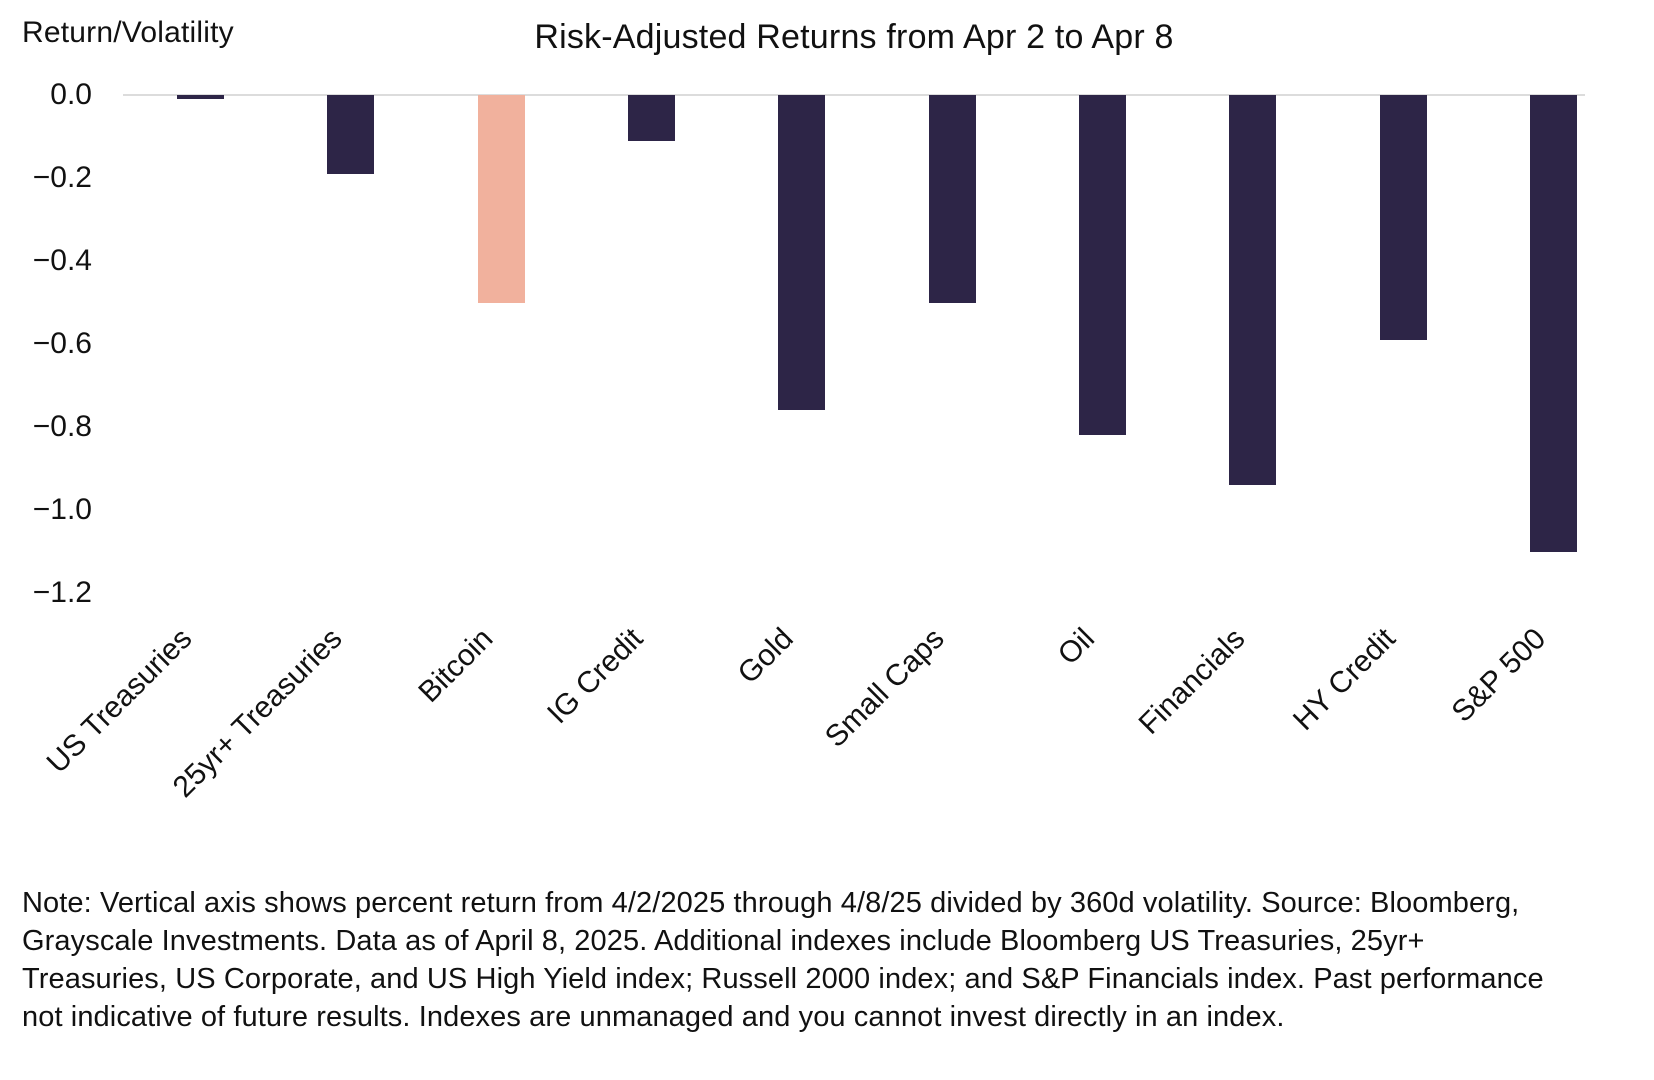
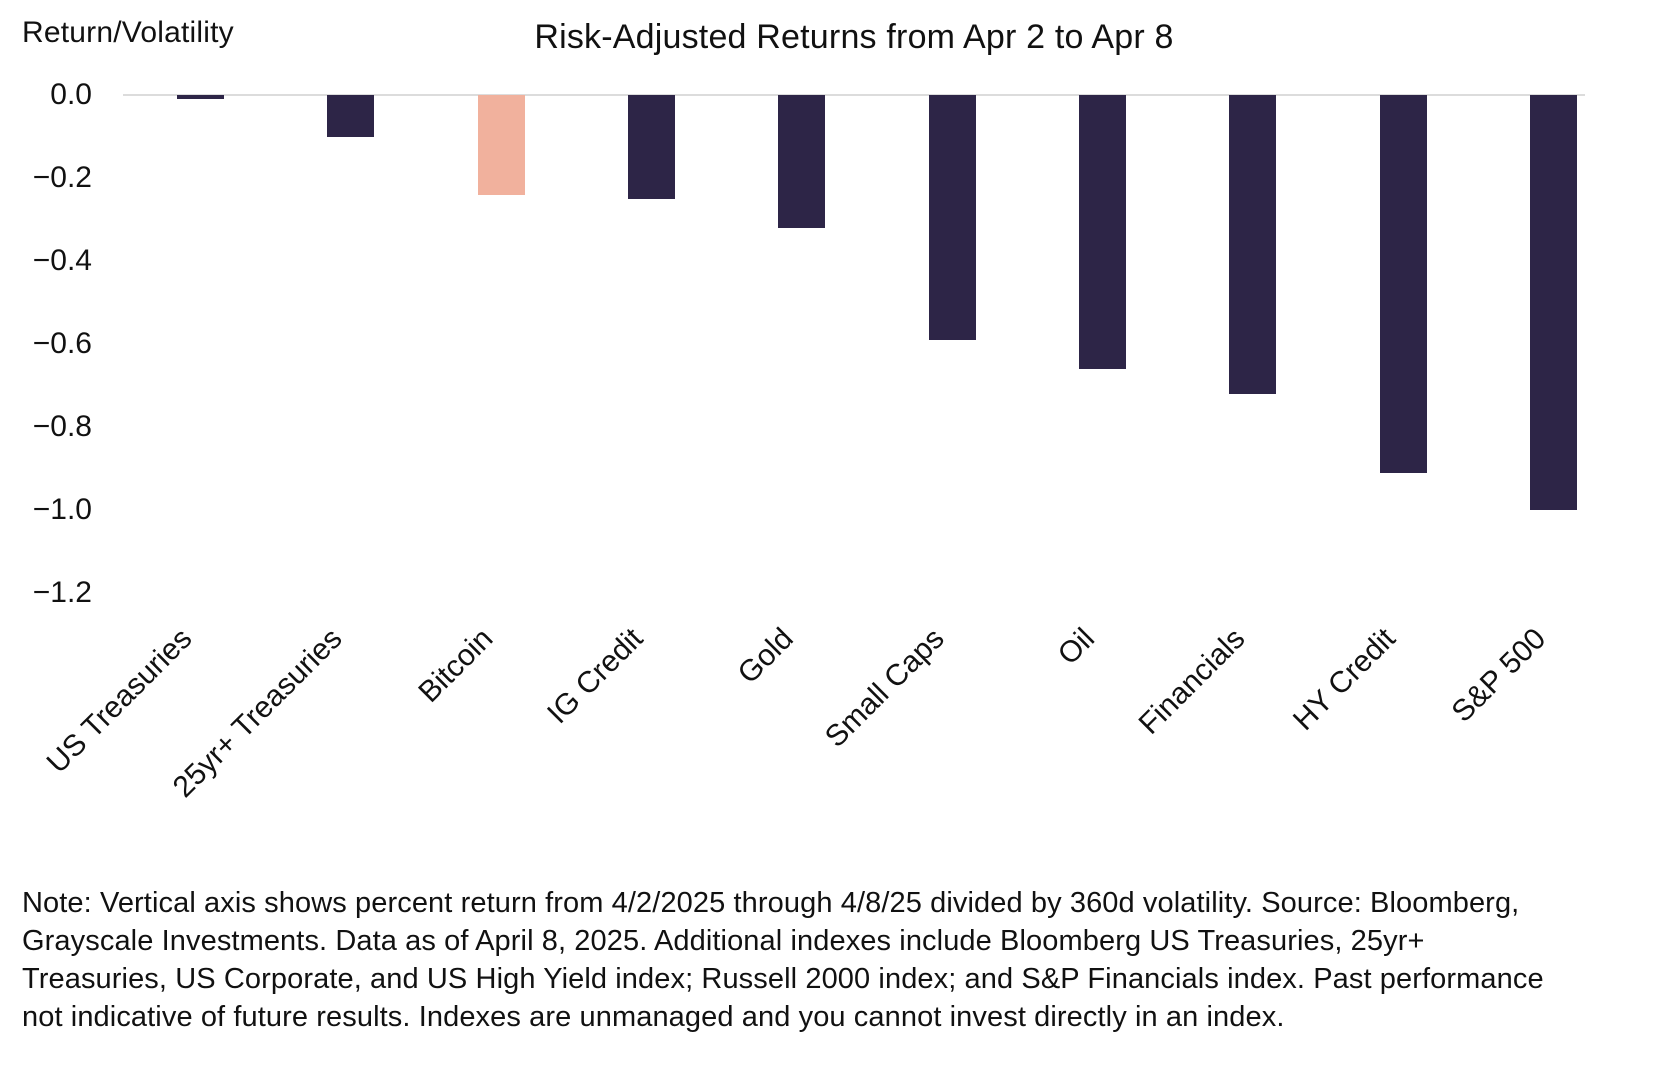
25yr+ Treasuries: -0.19 -> -0.10
Bitcoin: -0.50 -> -0.24
IG Credit: -0.11 -> -0.25
Gold: -0.76 -> -0.32
Small Caps: -0.50 -> -0.59
Oil: -0.82 -> -0.66
Financials: -0.94 -> -0.72
HY Credit: -0.59 -> -0.91
S&P 500: -1.10 -> -1.00
